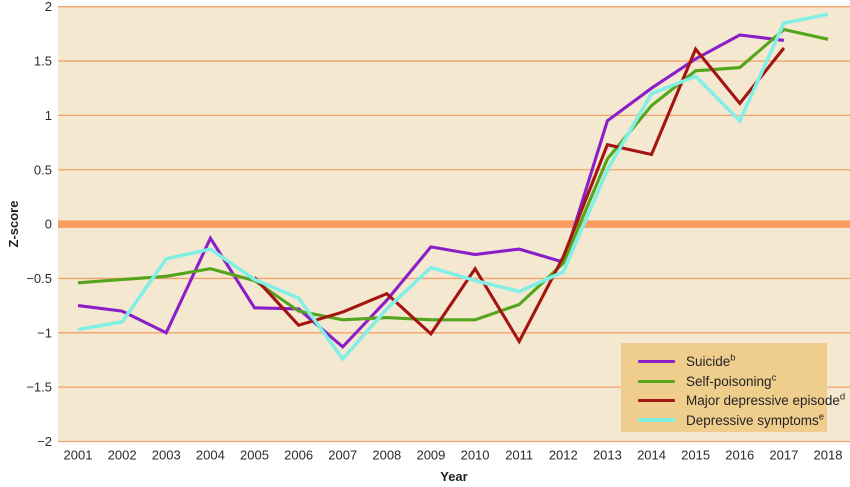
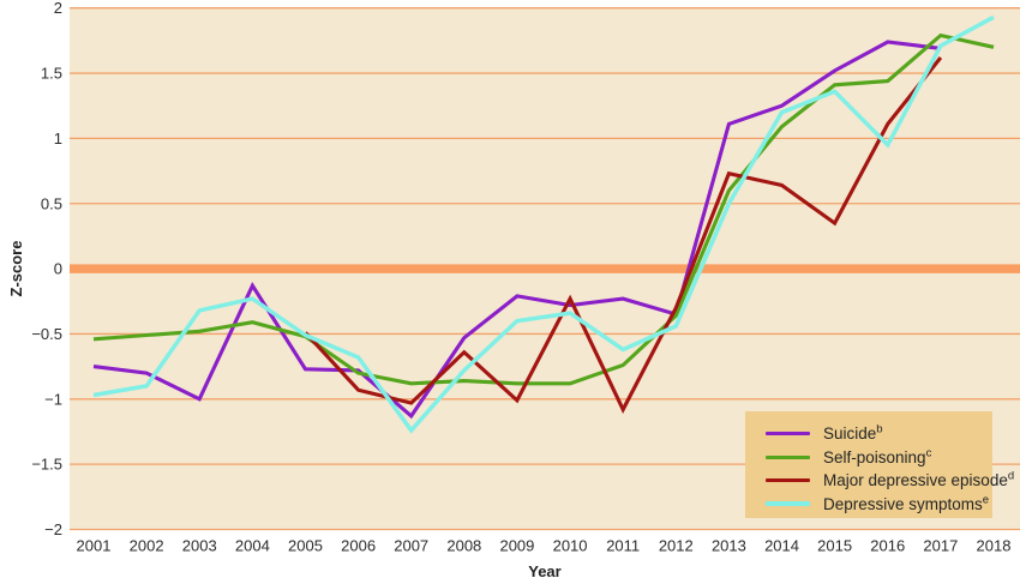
Major depressive episode/2007: -0.81 -> -1.03
Suicide/2008: -0.70 -> -0.53
Major depressive episode/2010: -0.41 -> -0.23
Depressive symptoms/2010: -0.52 -> -0.34
Suicide/2013: 0.95 -> 1.11
Major depressive episode/2015: 1.61 -> 0.35
Depressive symptoms/2017: 1.85 -> 1.71
